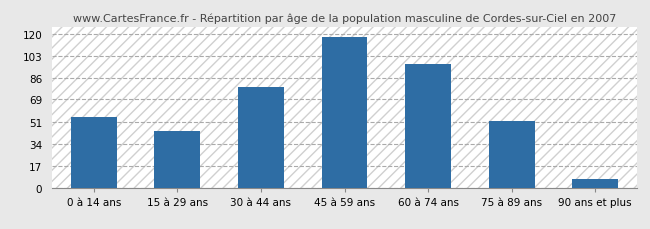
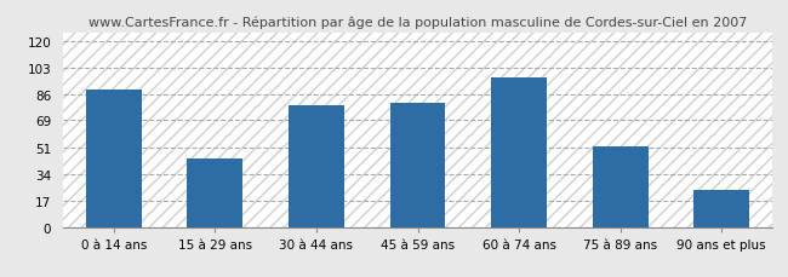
0 à 14 ans: 55 -> 89
45 à 59 ans: 118 -> 80
90 ans et plus: 7 -> 24
